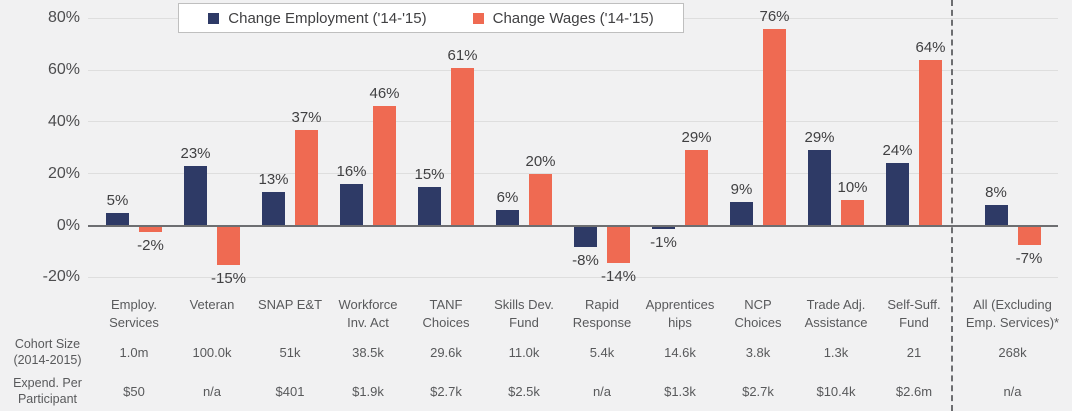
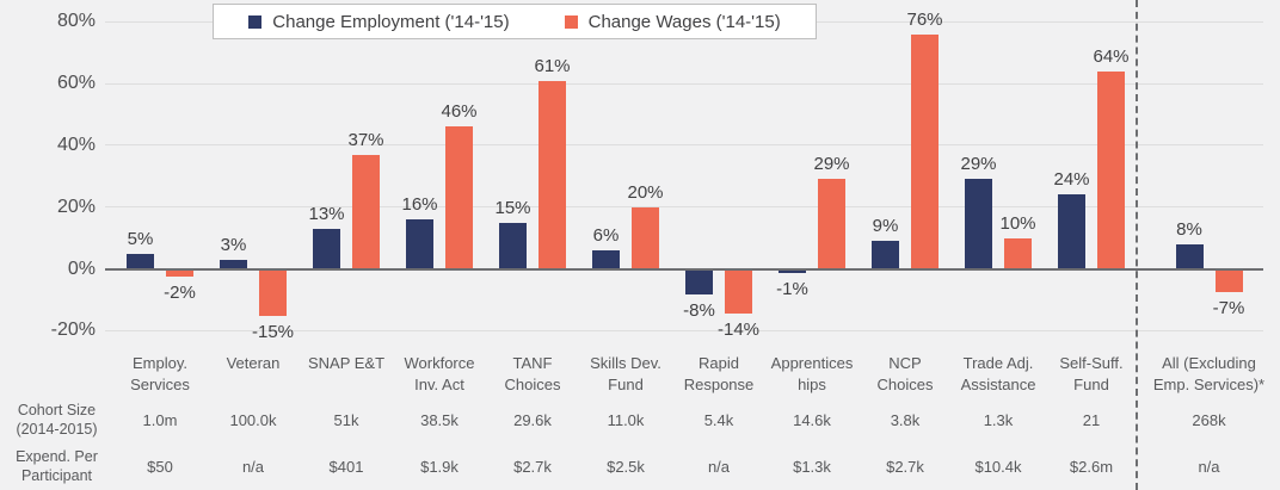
Change Employment ('14-'15)/Veteran: 23% -> 3%
